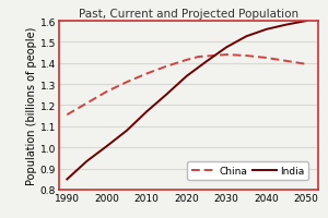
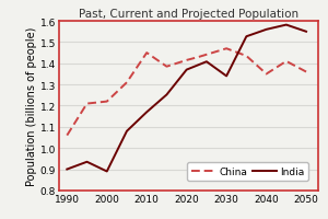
China/1990: 1.16 -> 1.06
India/1990: 0.85 -> 0.90
China/2000: 1.26 -> 1.22
India/2000: 1.01 -> 0.89
China/2010: 1.35 -> 1.45
India/2020: 1.34 -> 1.37
China/2030: 1.44 -> 1.47
India/2030: 1.48 -> 1.34
China/2040: 1.43 -> 1.35
China/2050: 1.40 -> 1.36
India/2050: 1.60 -> 1.55
